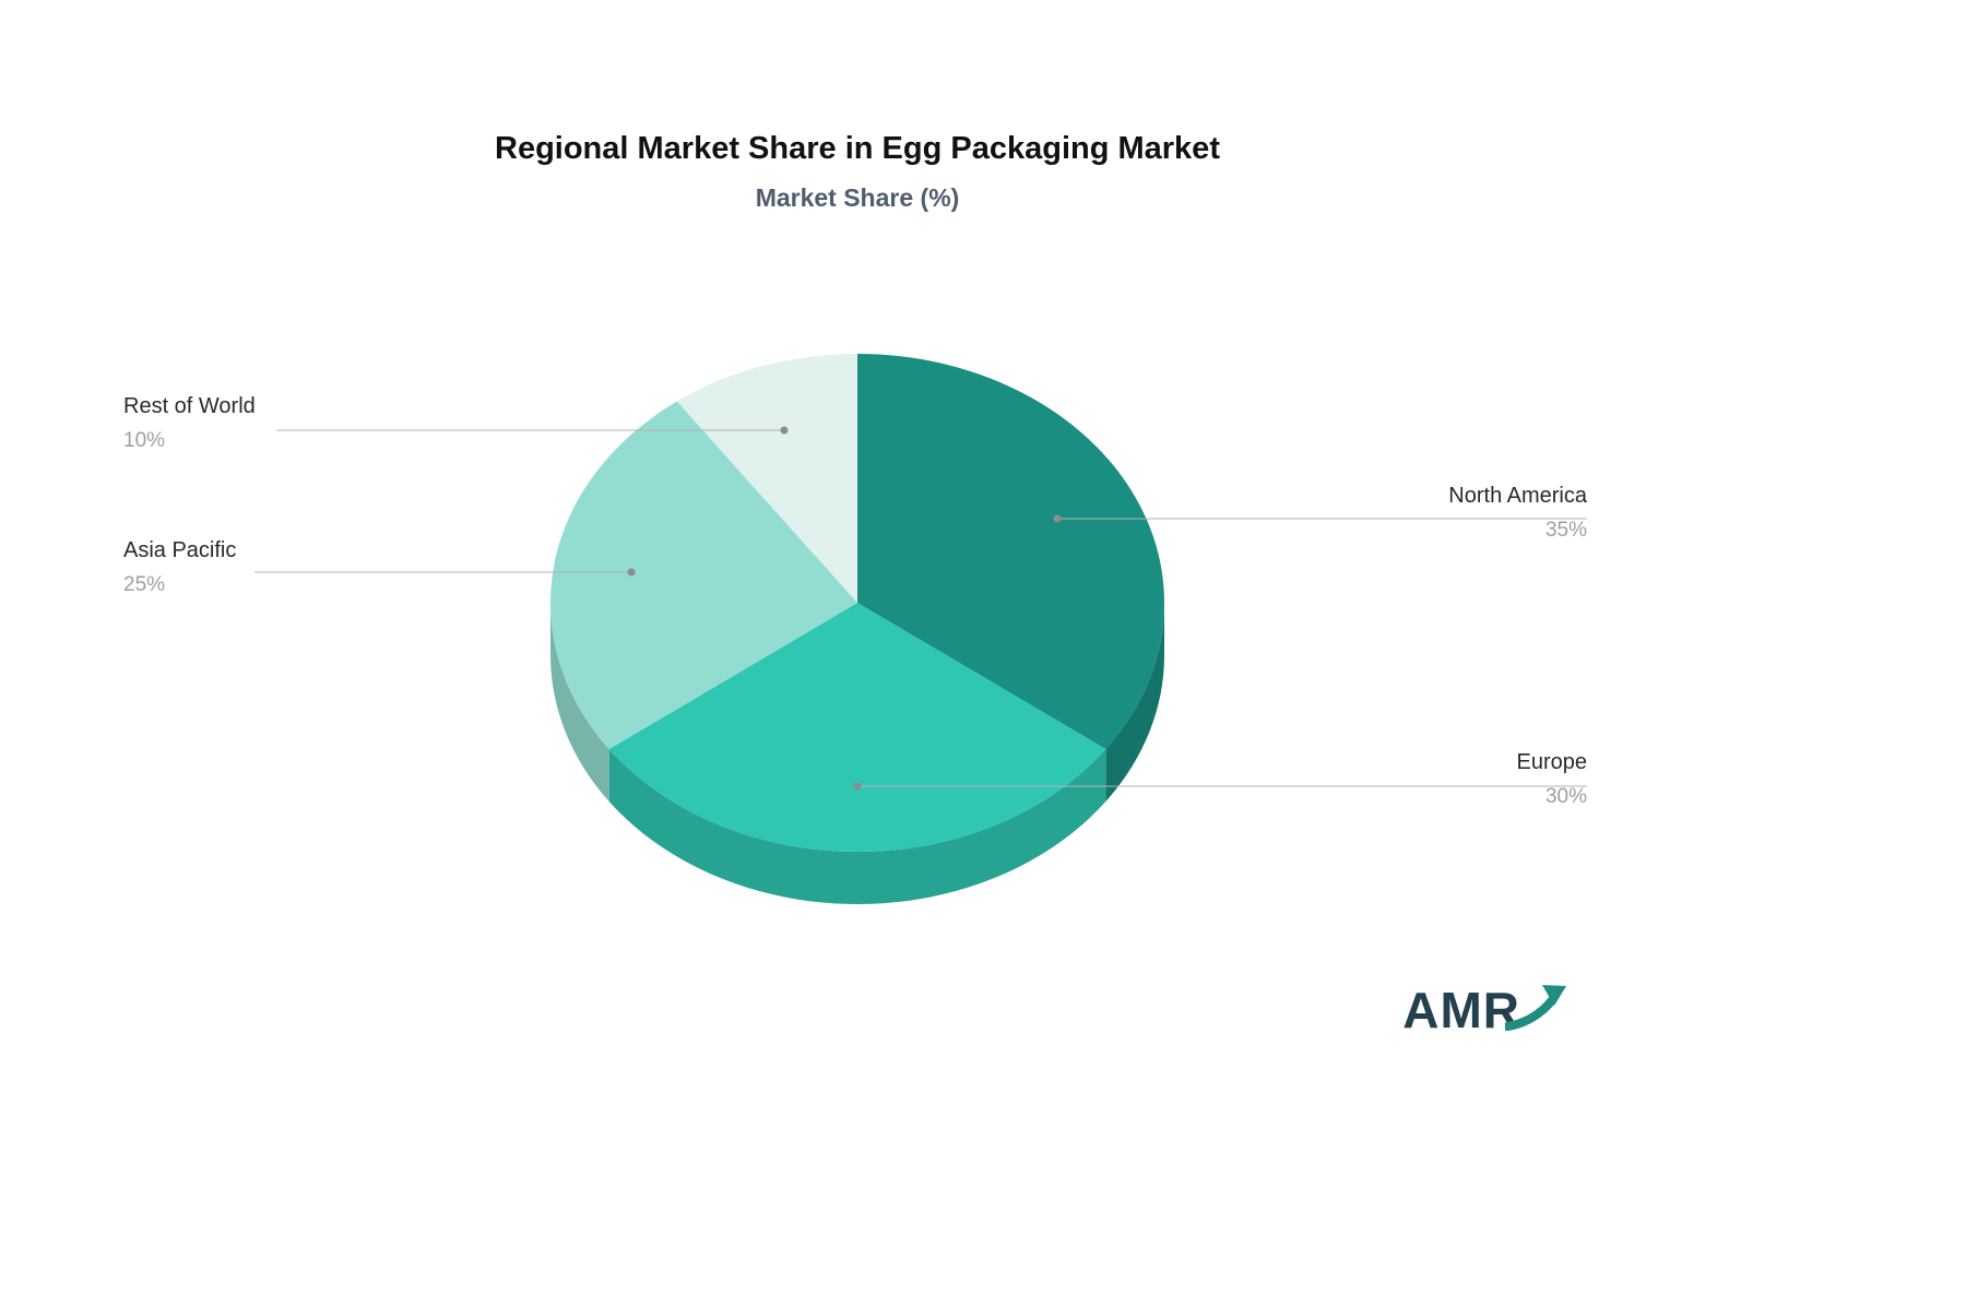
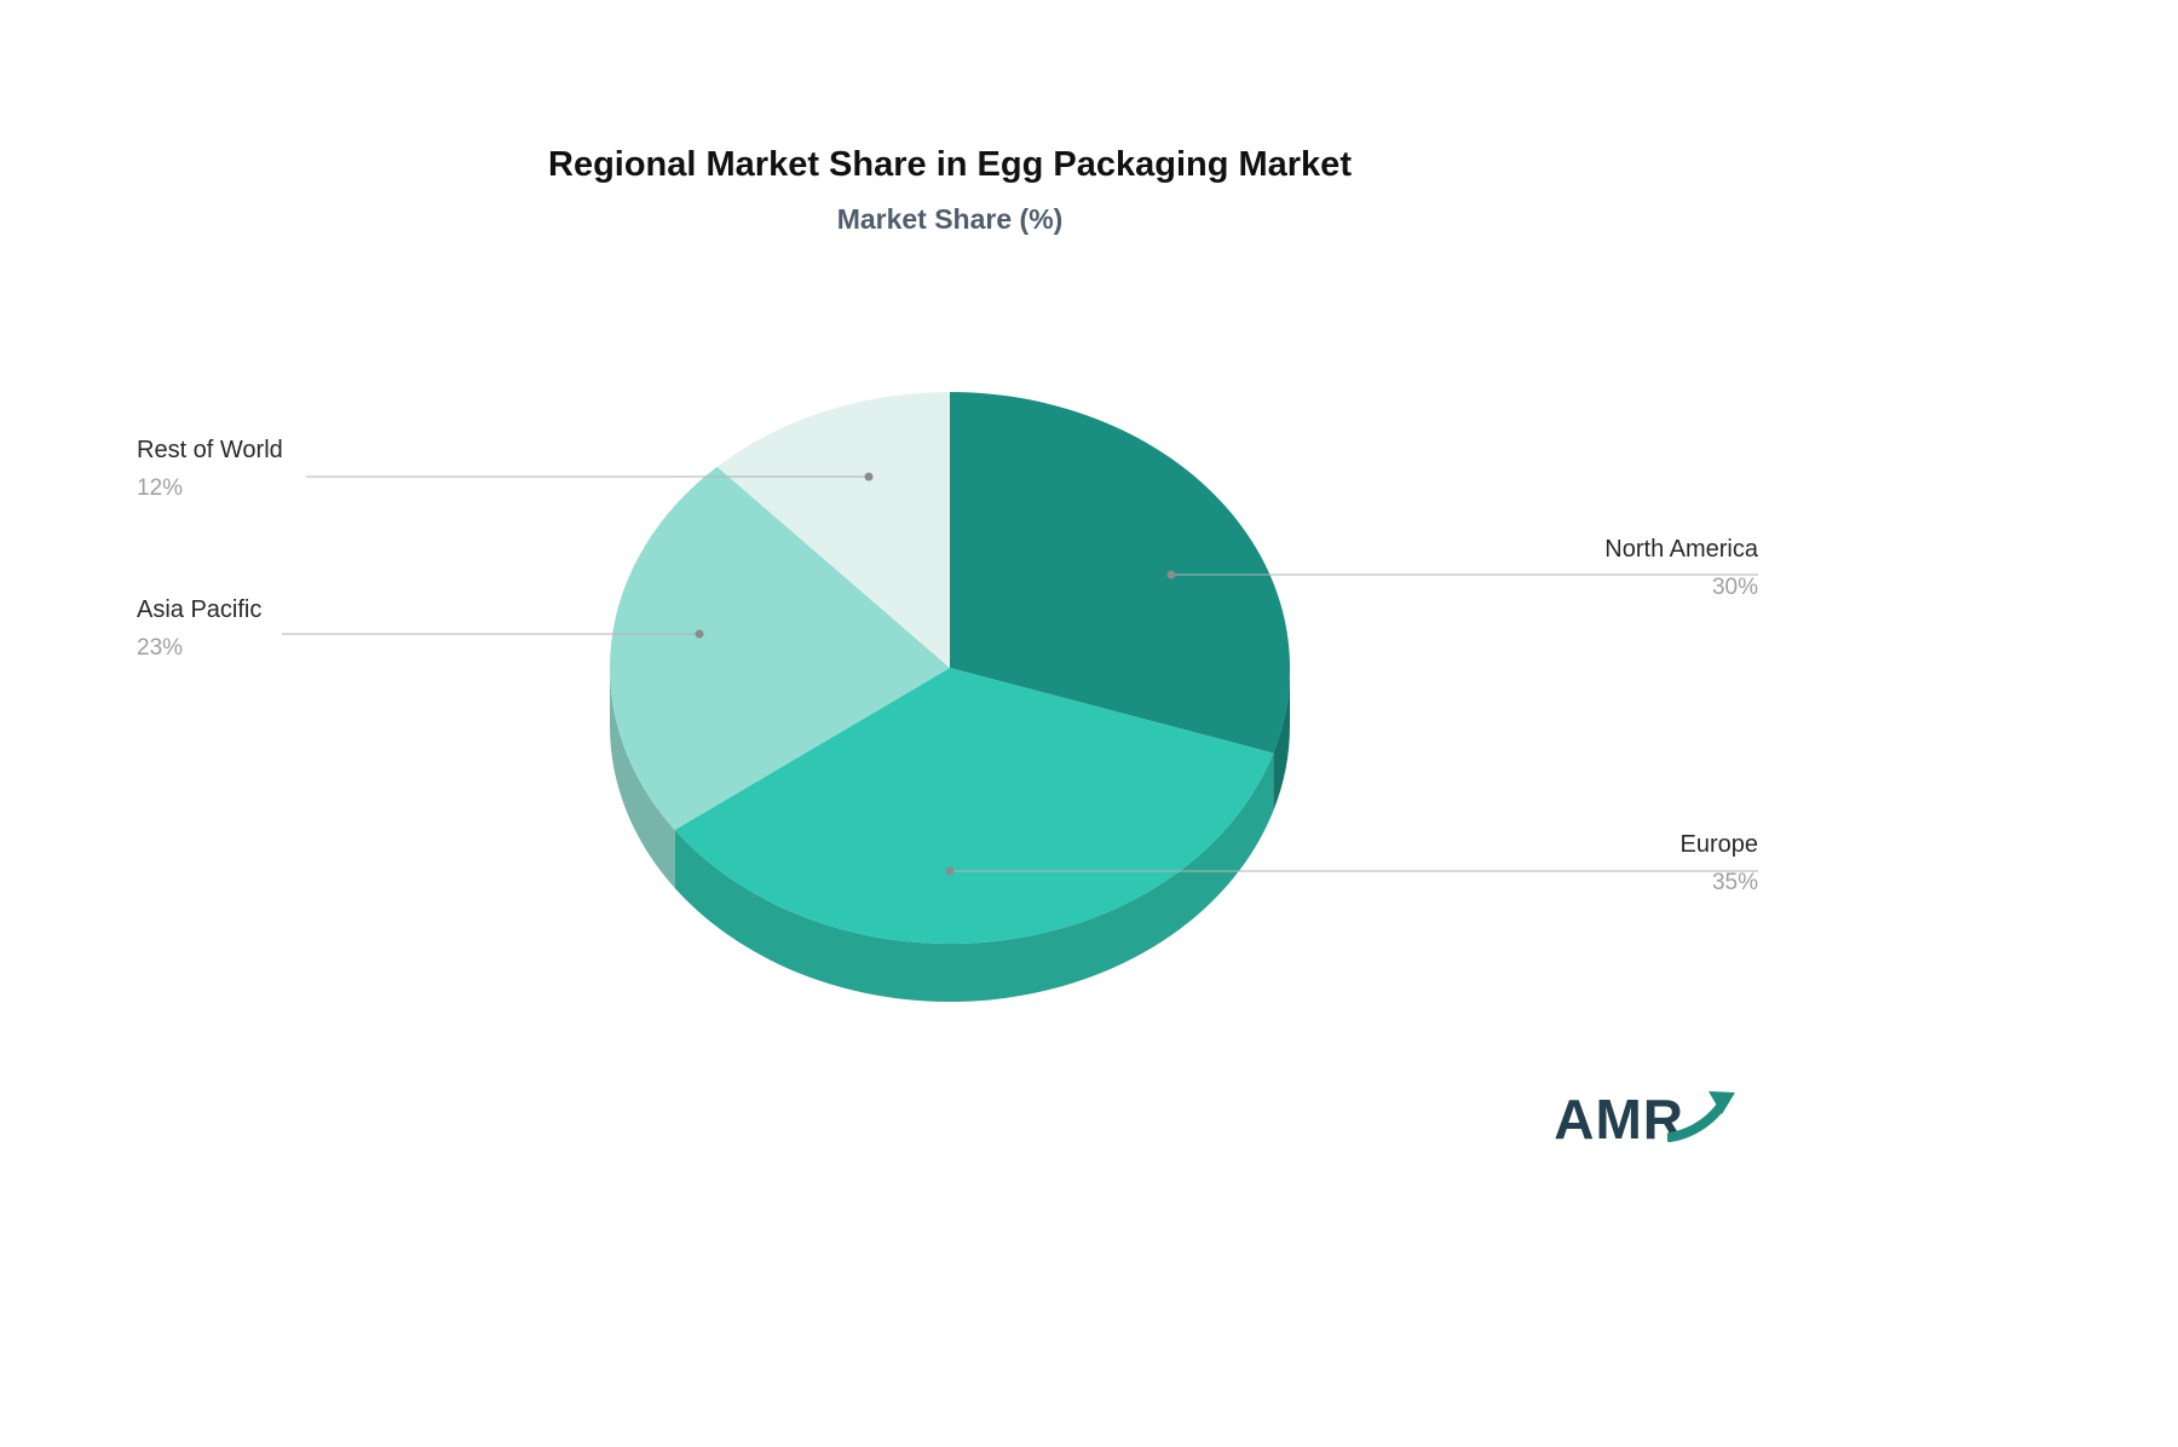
North America: 35% -> 30%
Europe: 30% -> 35%
Asia Pacific: 25% -> 23%
Rest of World: 10% -> 12%
